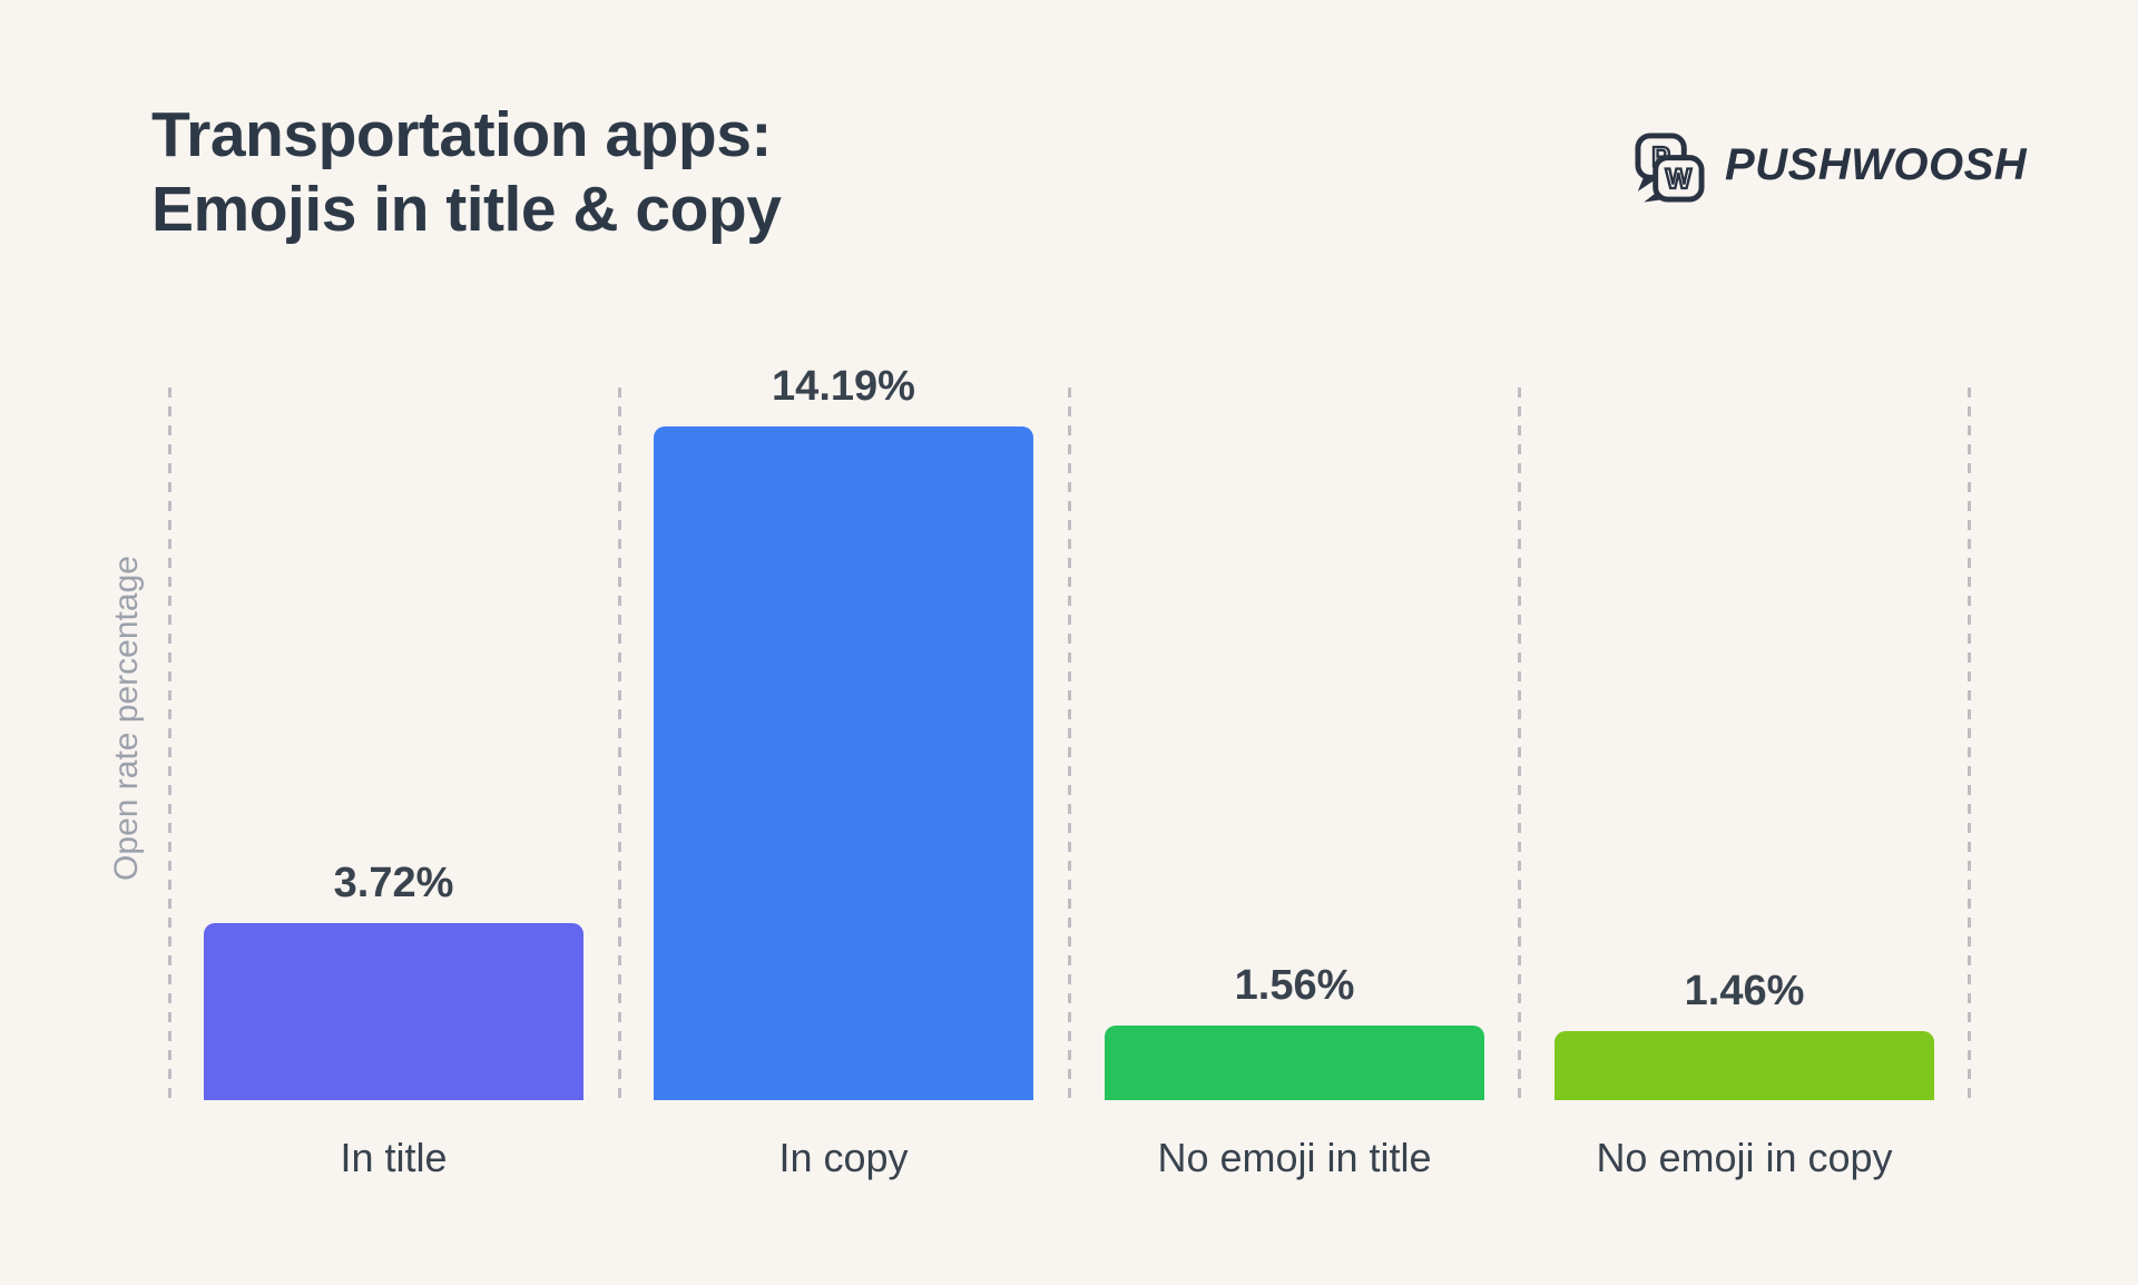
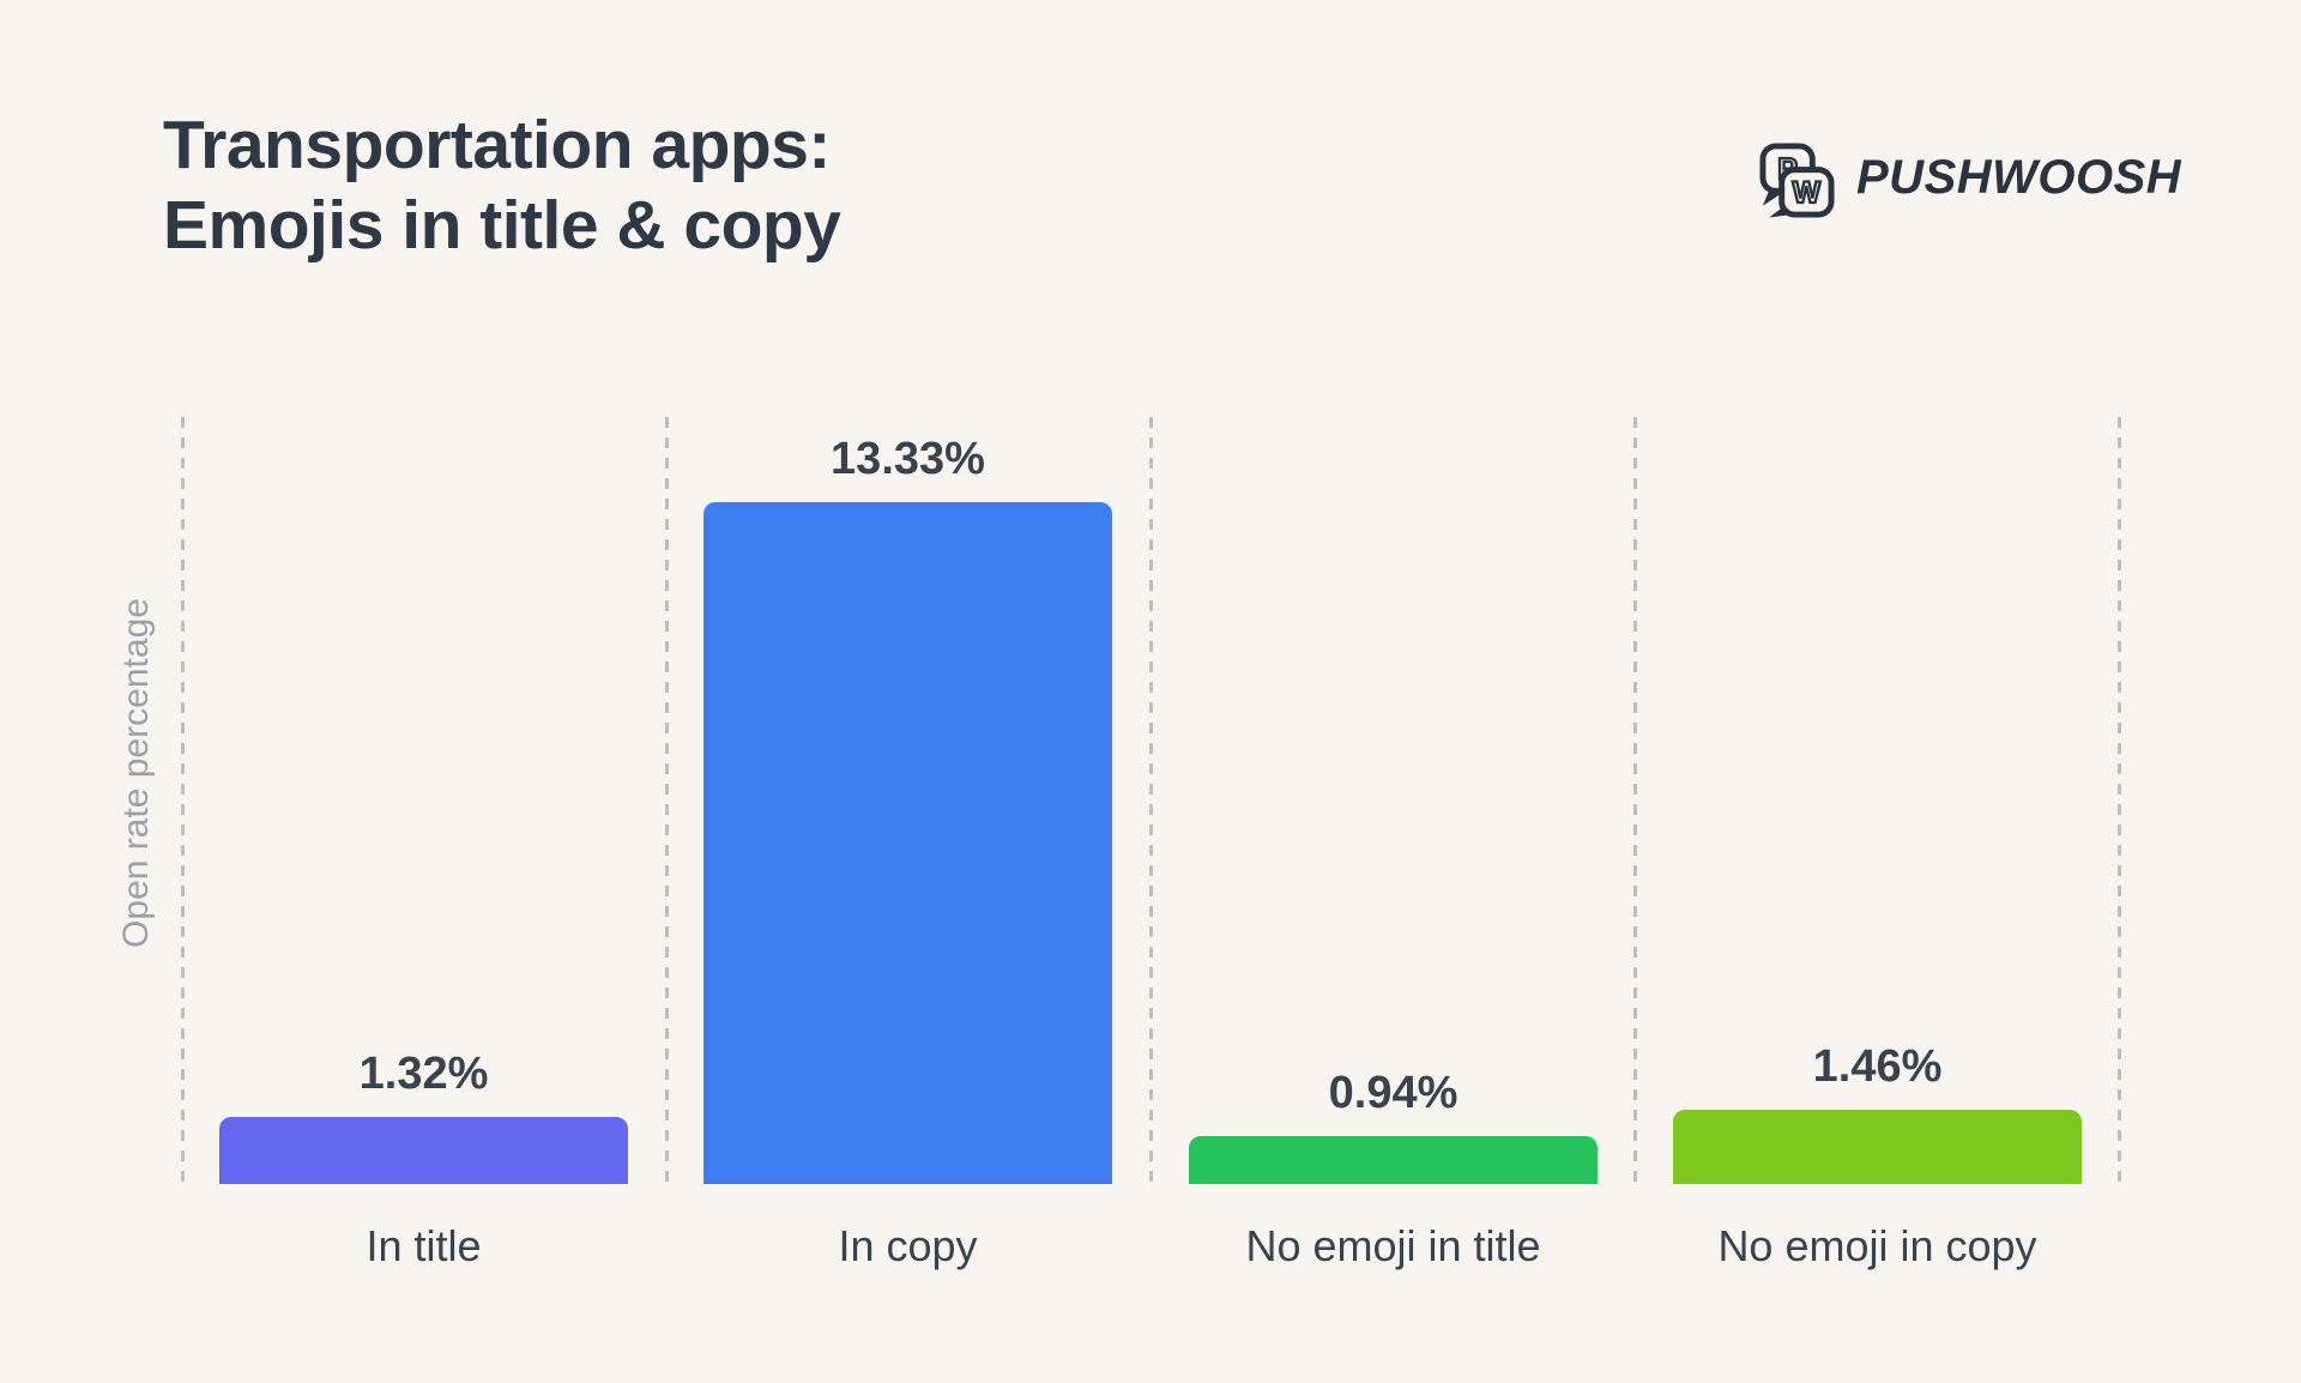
In title: 3.72% -> 1.32%
In copy: 14.19% -> 13.33%
No emoji in title: 1.56% -> 0.94%
